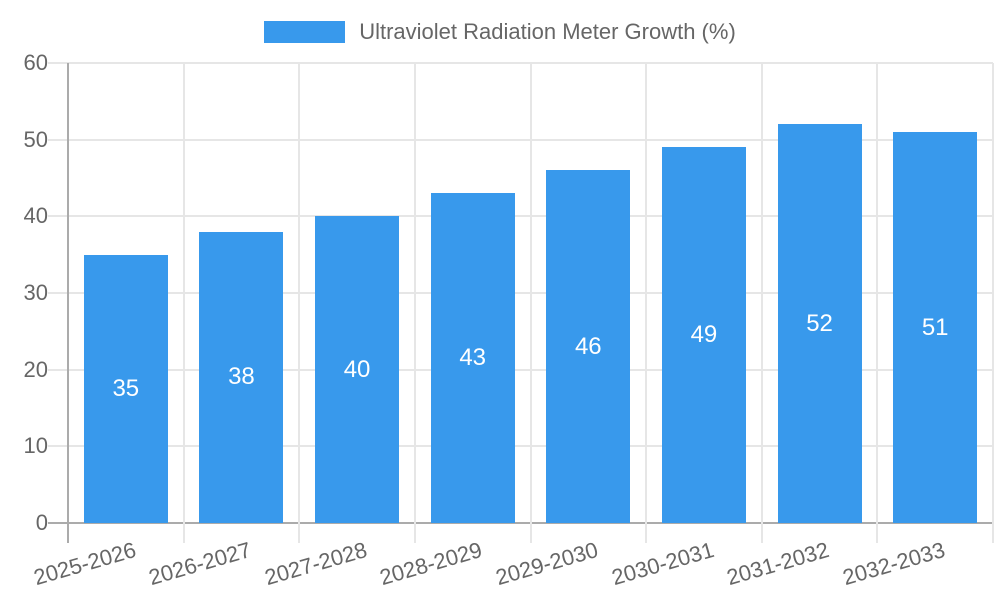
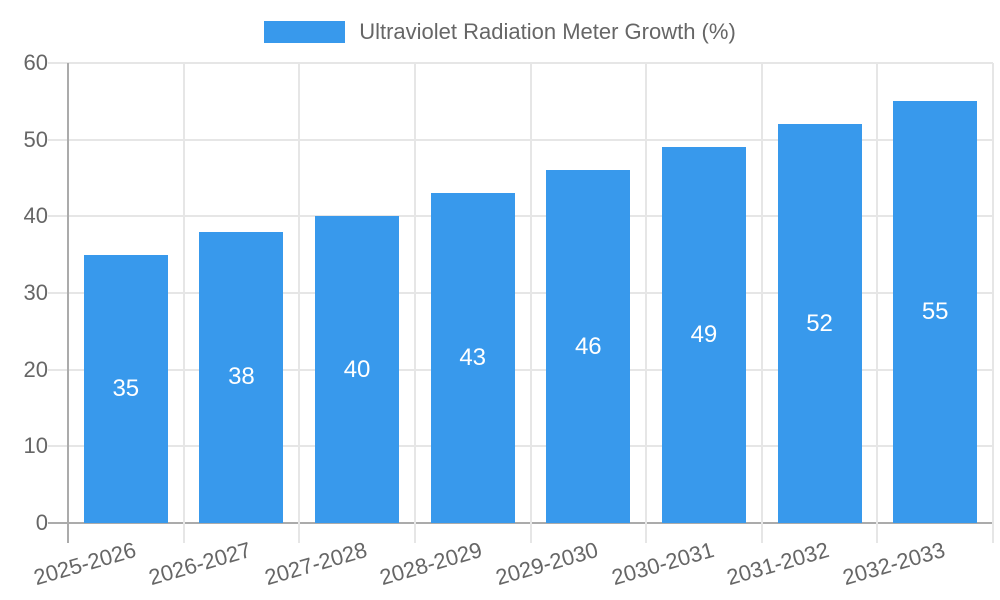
2032-2033: 51 -> 55
